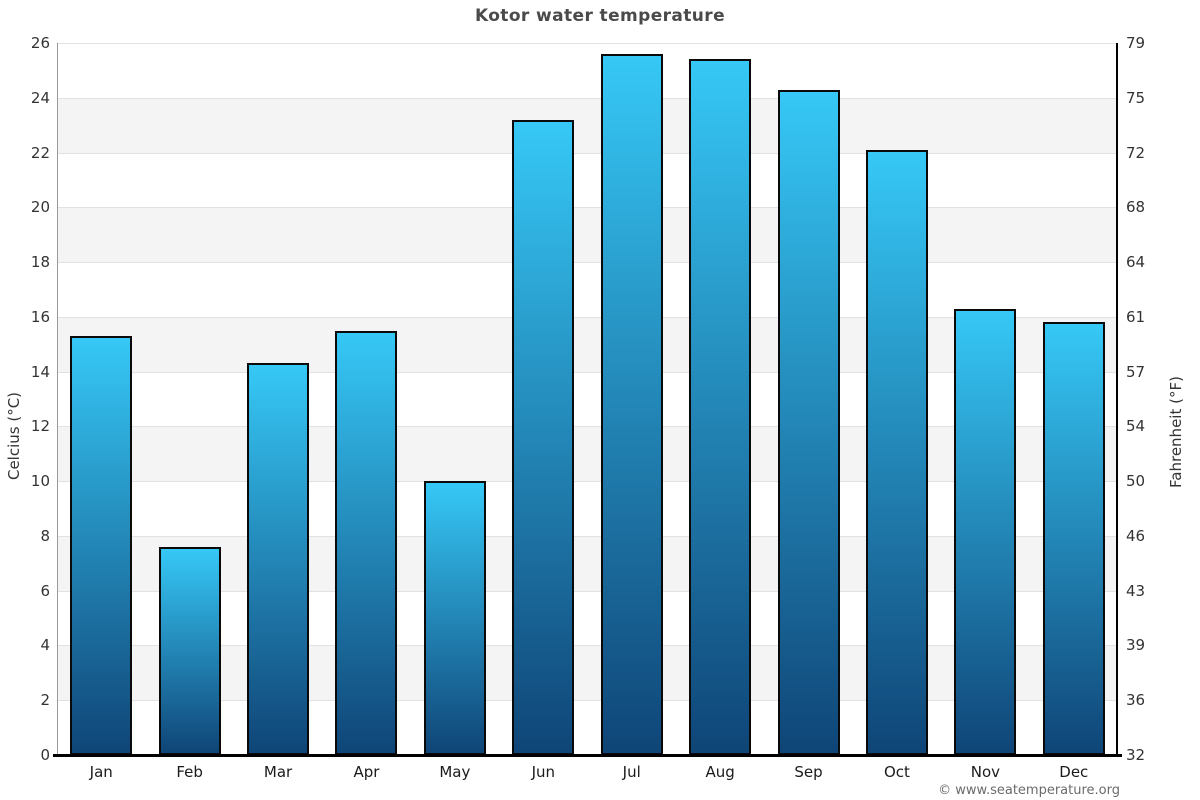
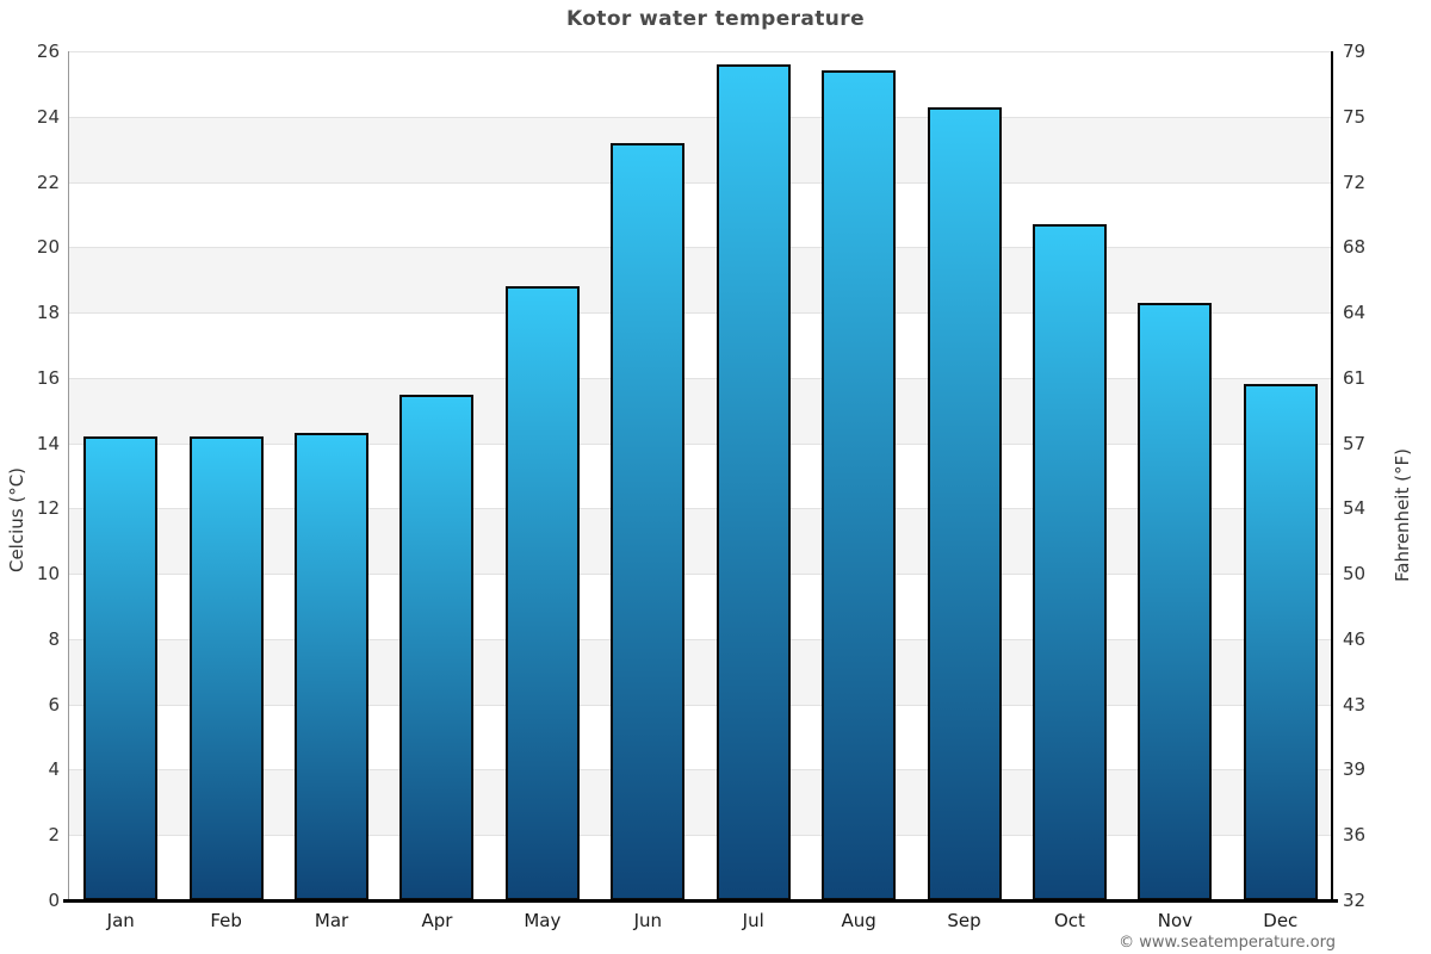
Jan: 15.3 -> 14.2
Feb: 7.6 -> 14.2
May: 10.0 -> 18.8
Oct: 22.1 -> 20.7
Nov: 16.3 -> 18.3
